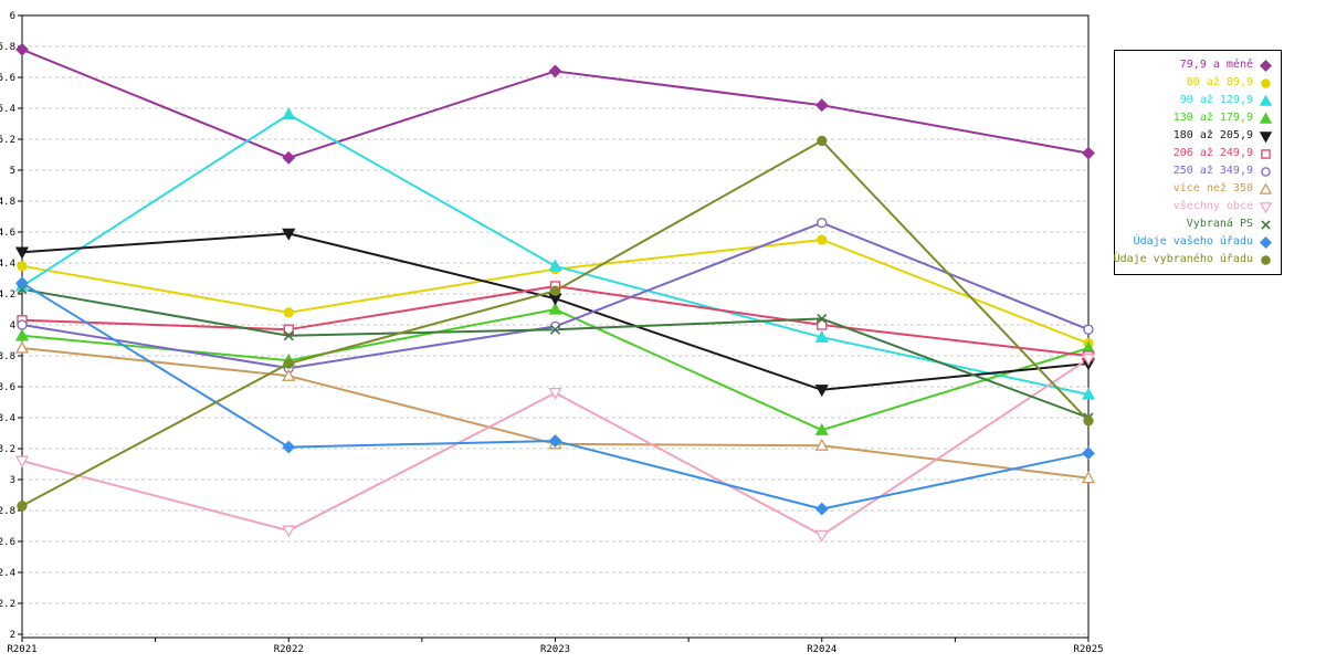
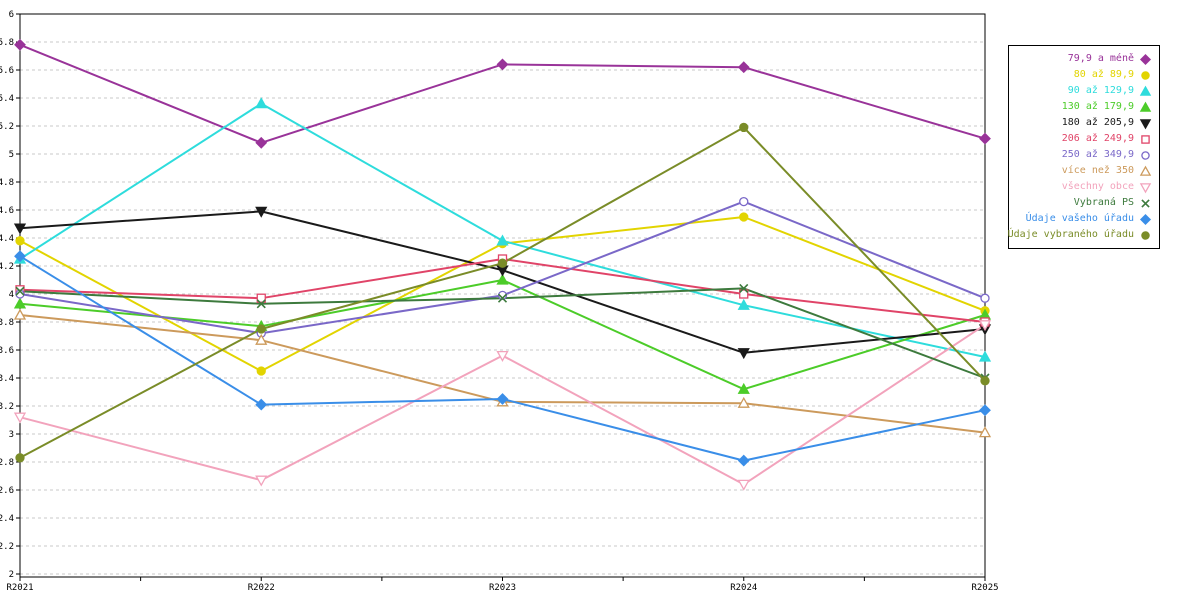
Vybraná PS/R2021: 4.23 -> 4.02
80 až 89,9/R2022: 4.08 -> 3.45
79,9 a méně/R2024: 5.42 -> 5.62
